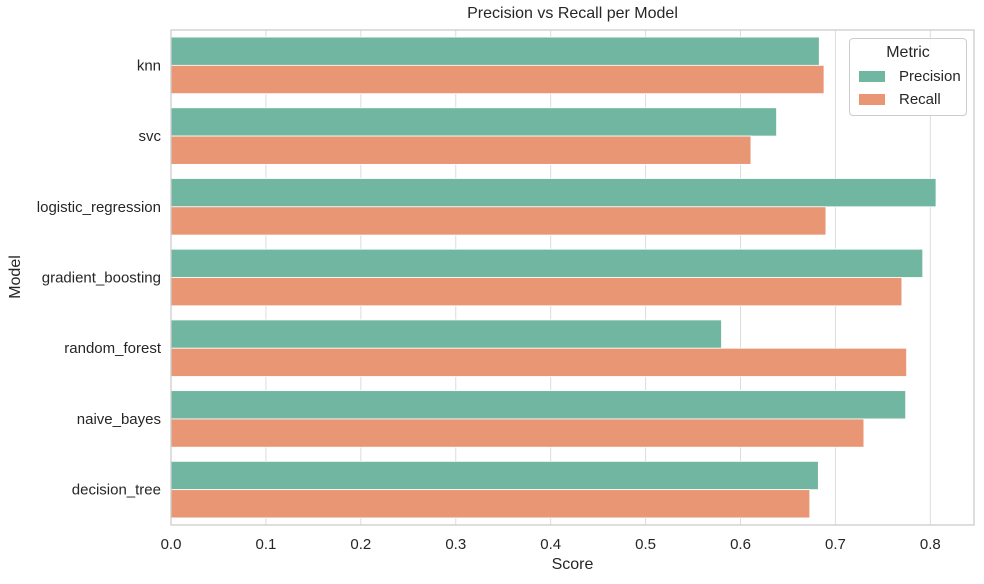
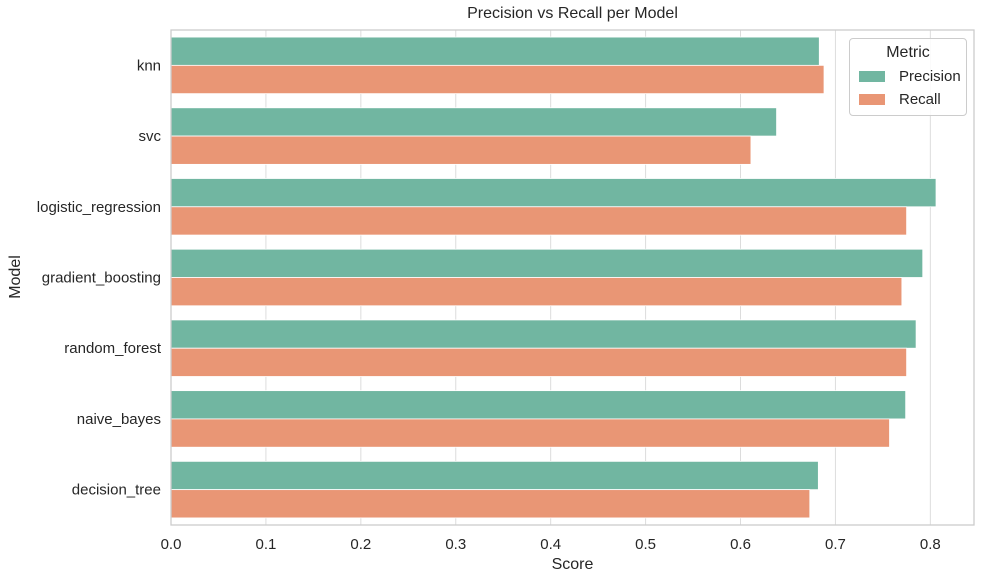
Recall/logistic_regression: 0.69 -> 0.78
Precision/random_forest: 0.58 -> 0.79
Recall/naive_bayes: 0.73 -> 0.76
